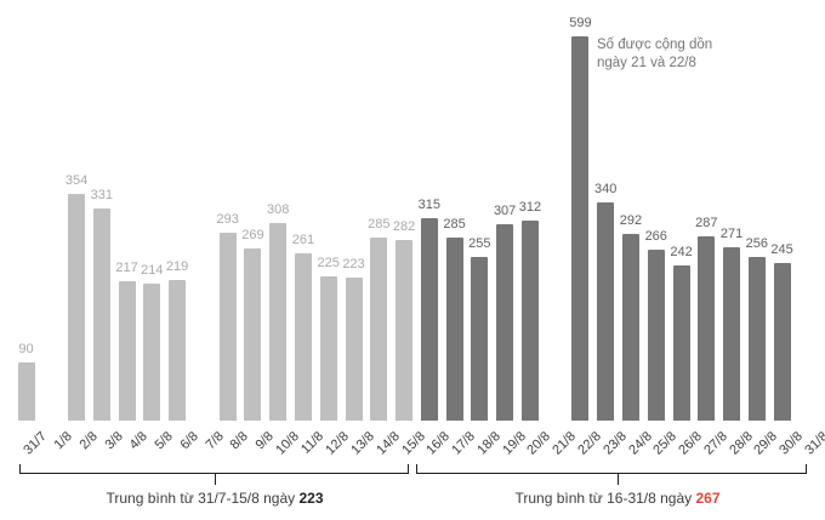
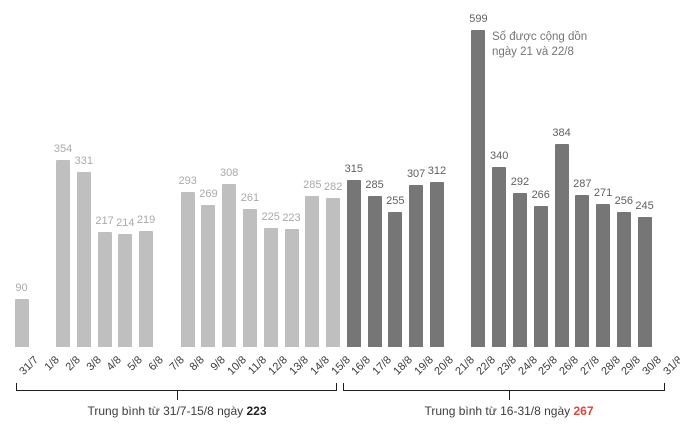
26/8: 242 -> 384
